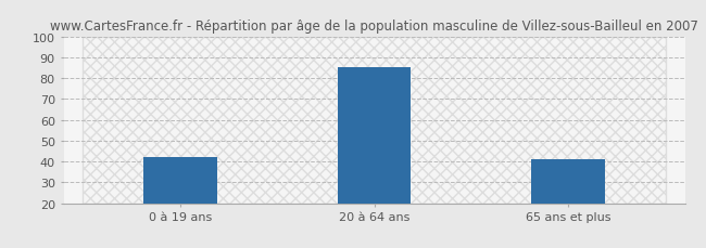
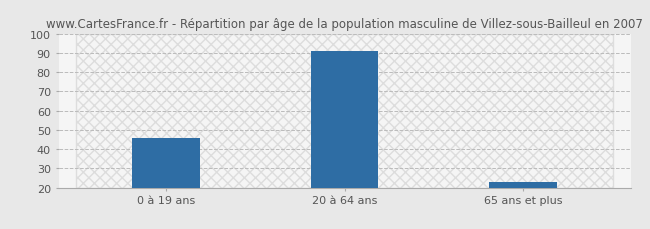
0 à 19 ans: 42 -> 46
20 à 64 ans: 85 -> 91
65 ans et plus: 41 -> 23
